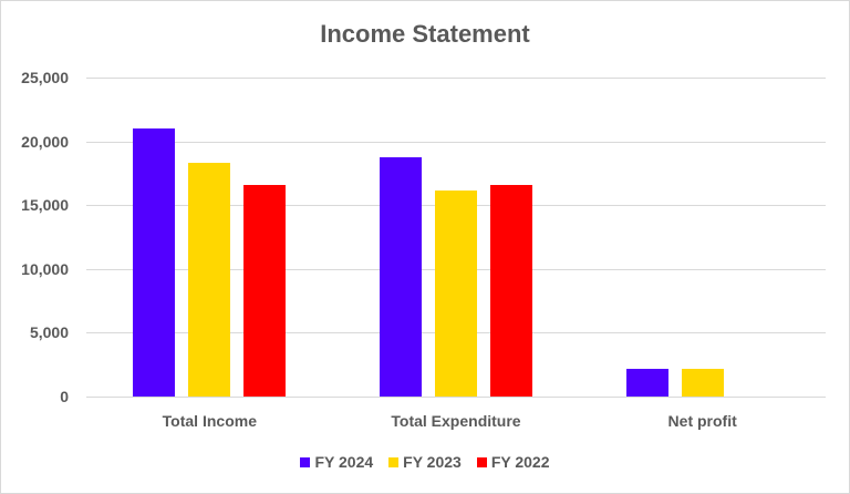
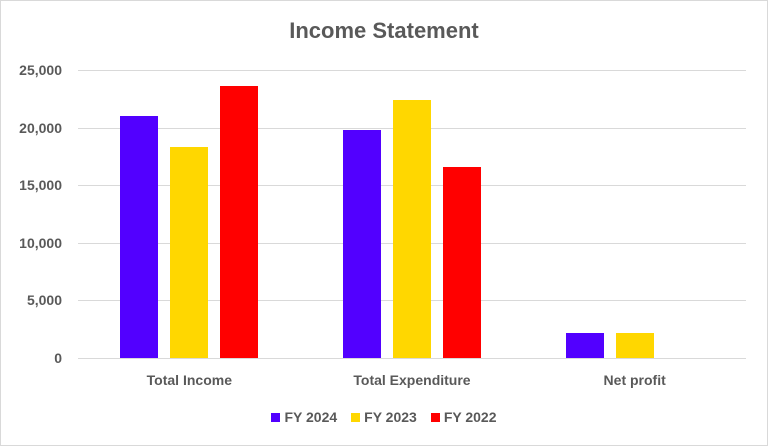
FY 2022/Total Income: 16600 -> 23600
FY 2024/Total Expenditure: 18800 -> 19800
FY 2023/Total Expenditure: 16200 -> 22400
